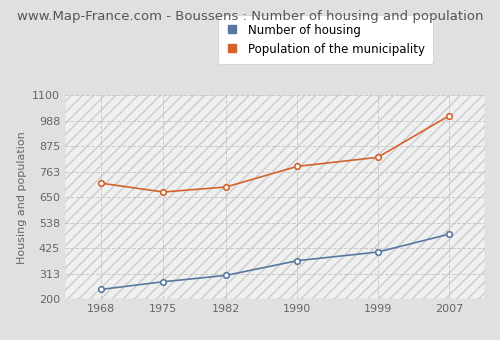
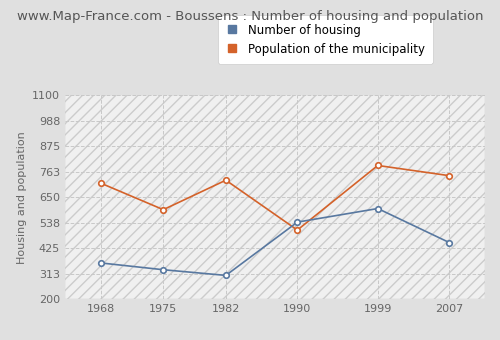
Number of housing/1968: 243 -> 360
Number of housing/1975: 277 -> 330
Population of the municipality/1975: 673 -> 595
Population of the municipality/1982: 695 -> 725
Number of housing/1990: 370 -> 540
Population of the municipality/1990: 786 -> 505
Number of housing/1999: 408 -> 600
Population of the municipality/1999: 826 -> 790
Number of housing/2007: 487 -> 450
Population of the municipality/2007: 1010 -> 745
